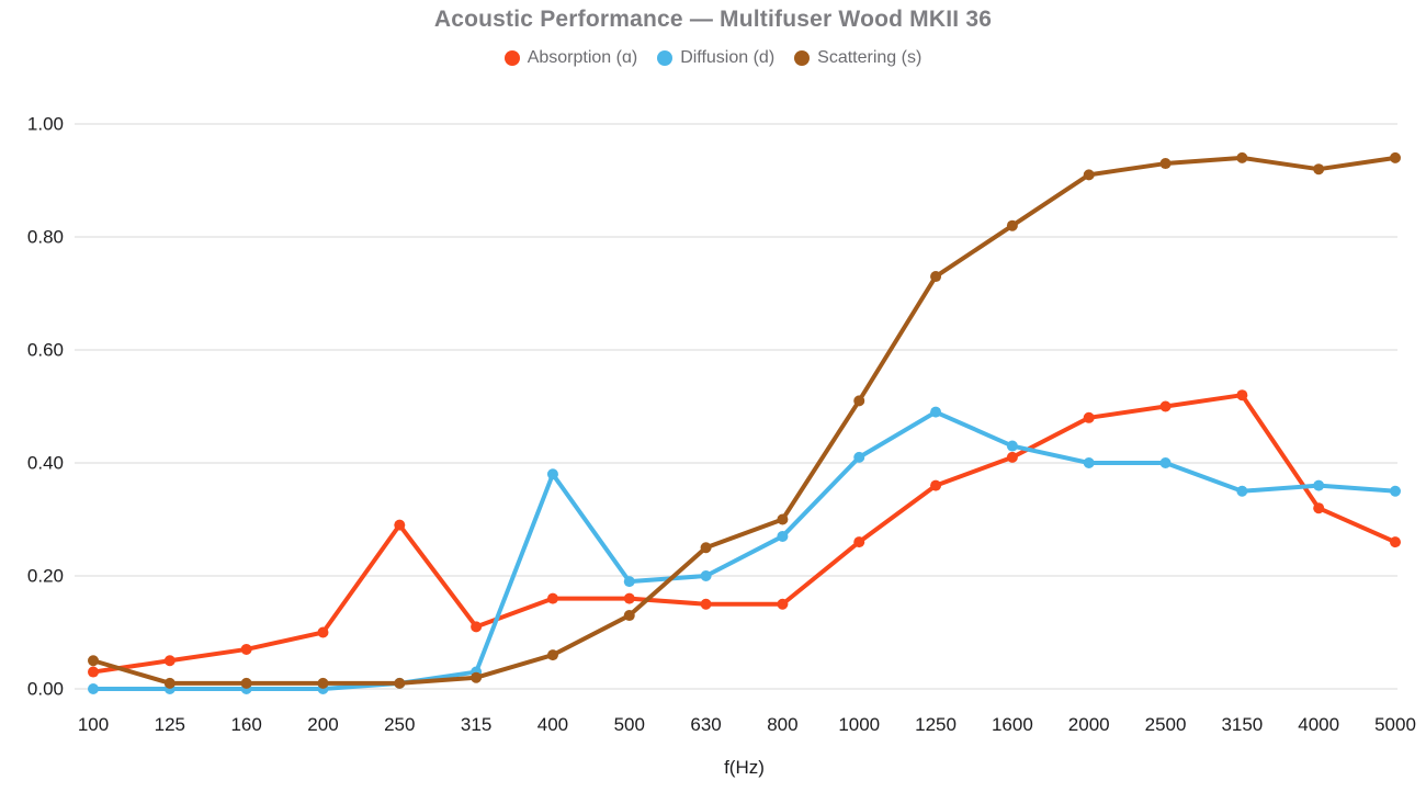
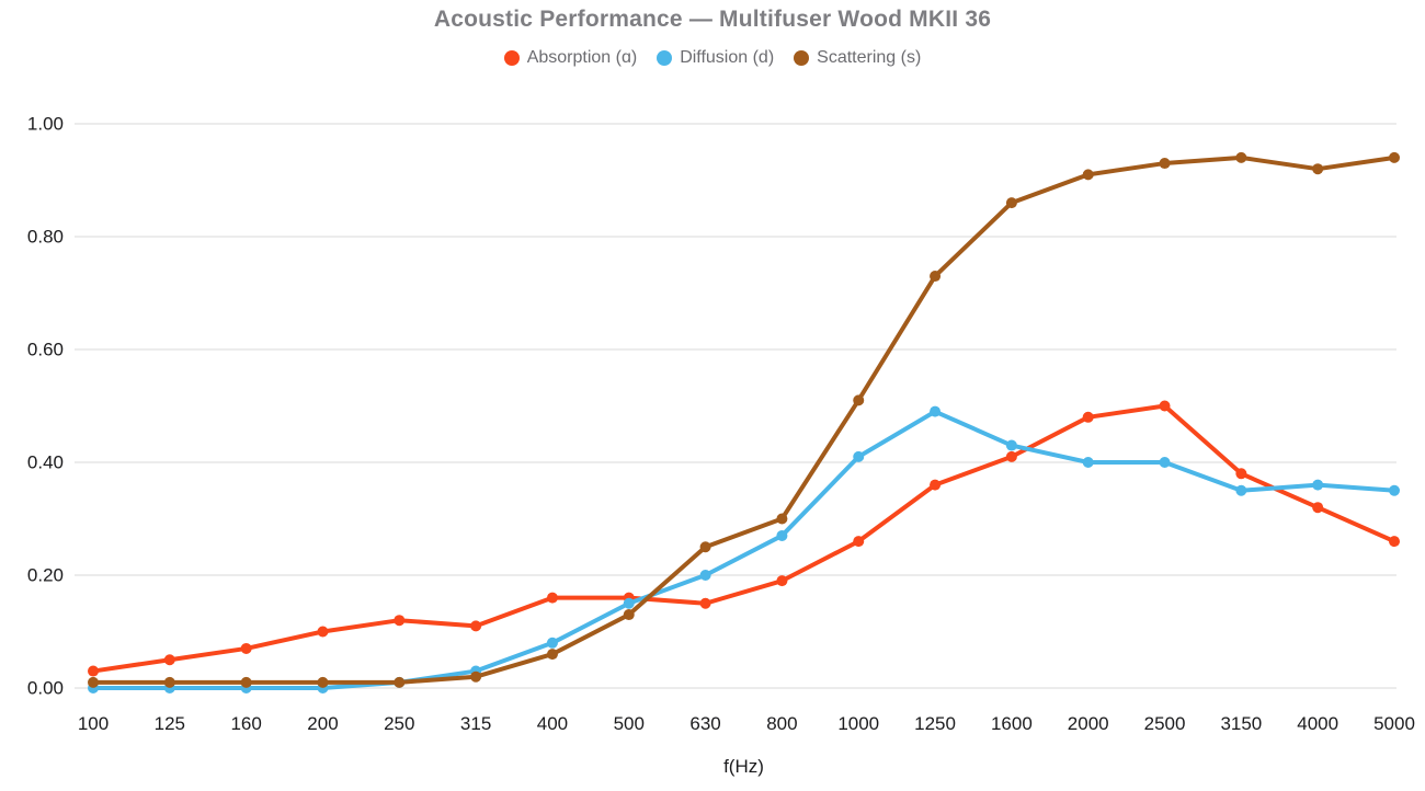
Scattering (s)/100: 0.05 -> 0.01
Absorption (ɑ)/250: 0.29 -> 0.12
Diffusion (d)/400: 0.38 -> 0.08
Diffusion (d)/500: 0.19 -> 0.15
Absorption (ɑ)/800: 0.15 -> 0.19
Scattering (s)/1600: 0.82 -> 0.86
Absorption (ɑ)/3150: 0.52 -> 0.38
